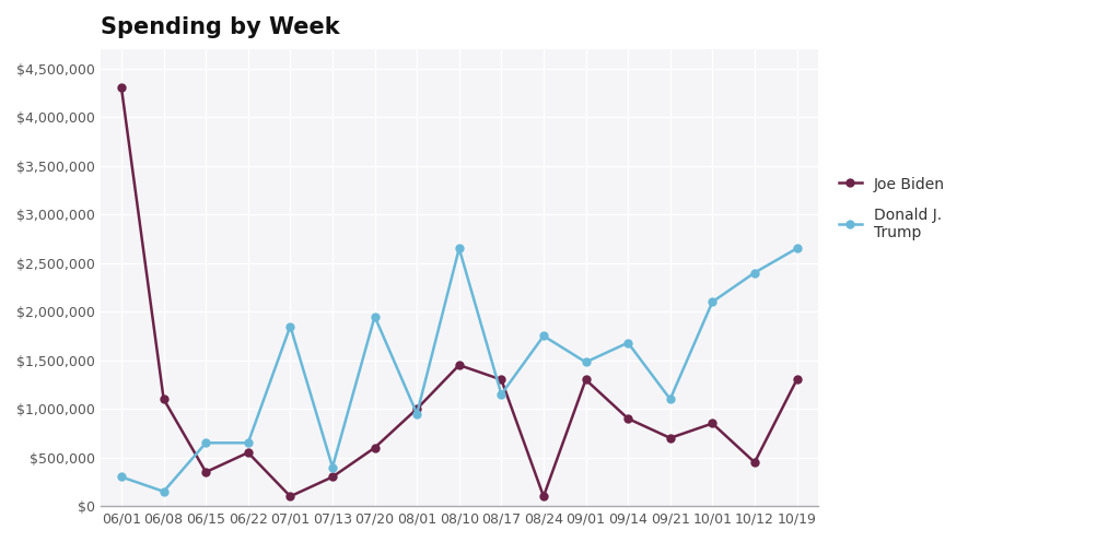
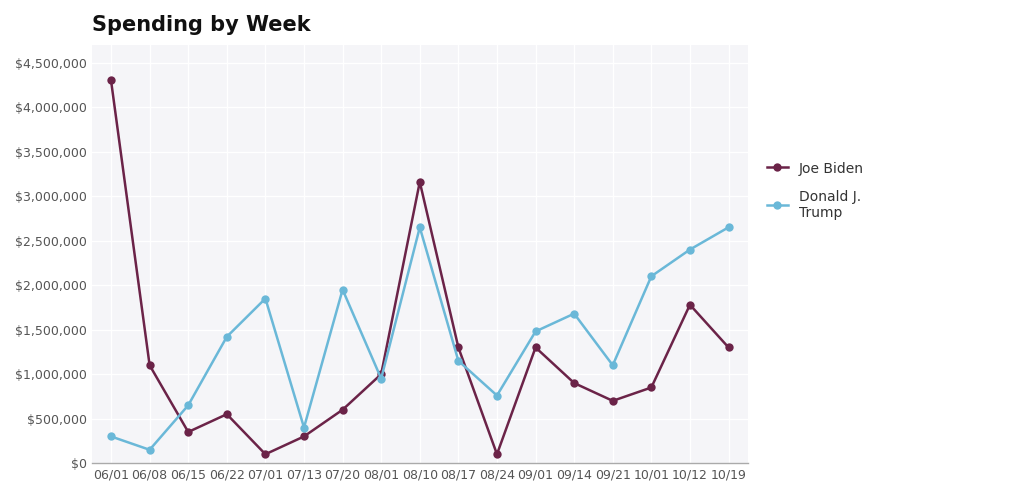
Donald J. Trump/06/22: $650,000 -> $1,420,000
Joe Biden/08/10: $1,450,000 -> $3,160,000
Donald J. Trump/08/24: $1,750,000 -> $760,000
Joe Biden/10/12: $450,000 -> $1,780,000
